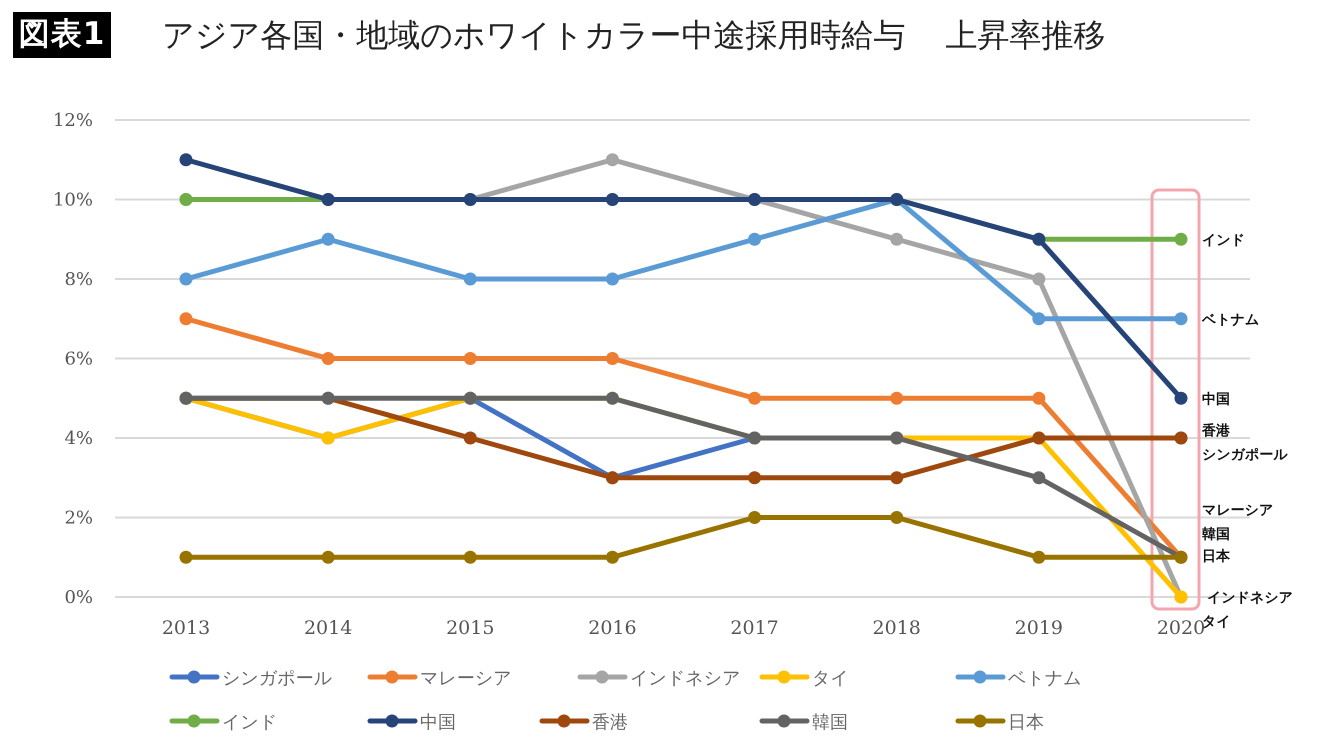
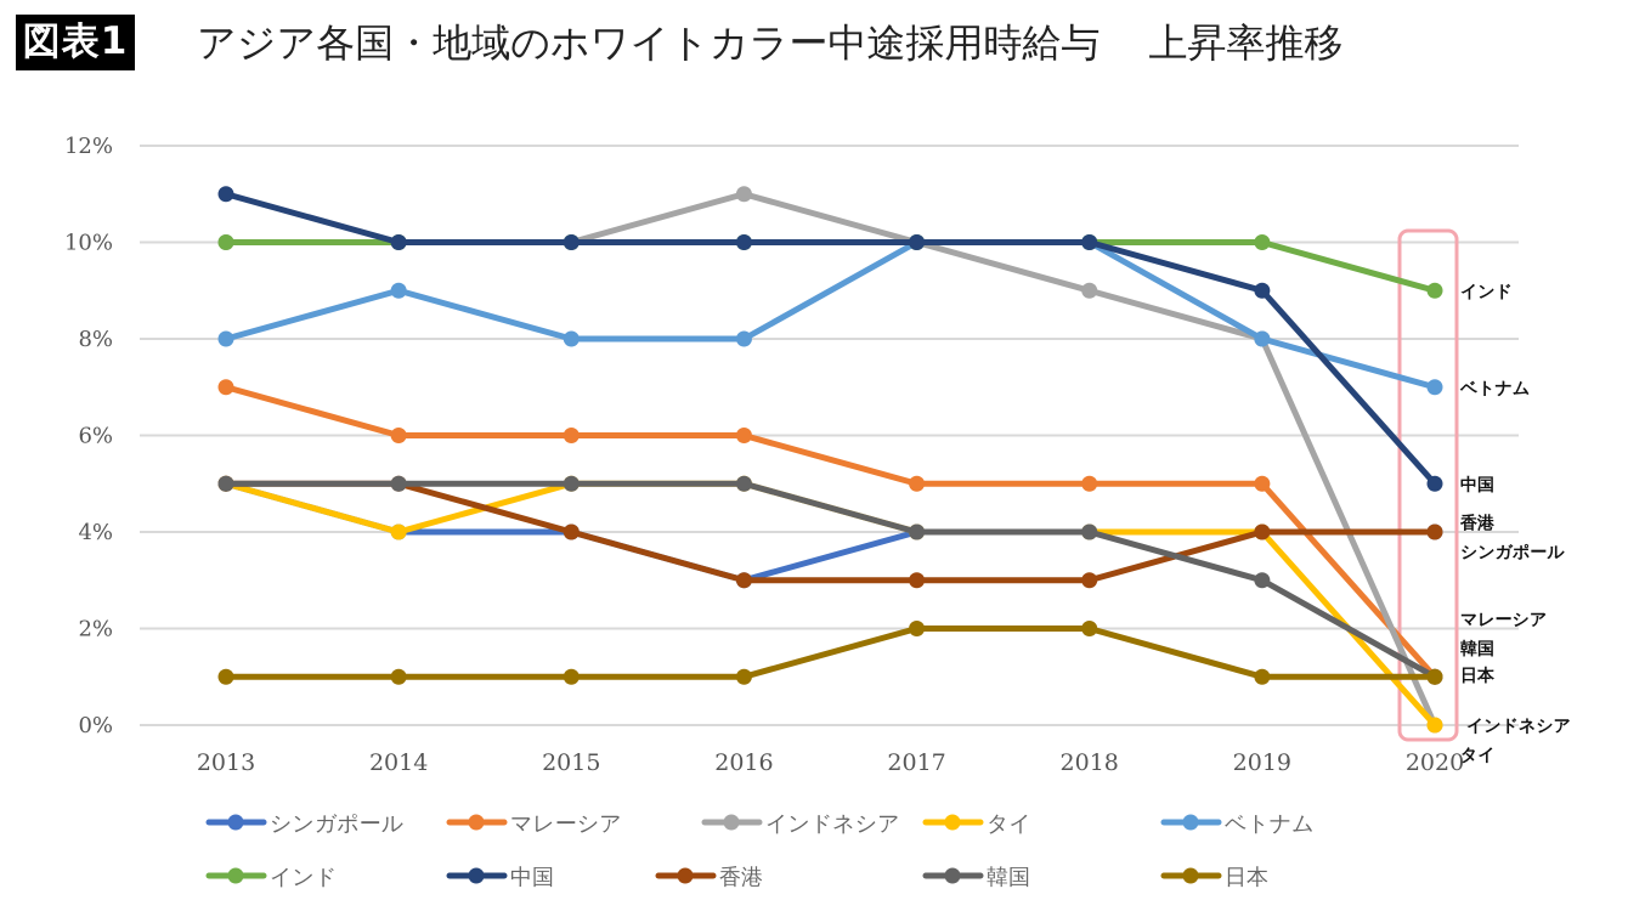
シンガポール/2015: 5% -> 4%
ベトナム/2017: 9% -> 10%
ベトナム/2019: 7% -> 8%
インド/2019: 9% -> 10%
